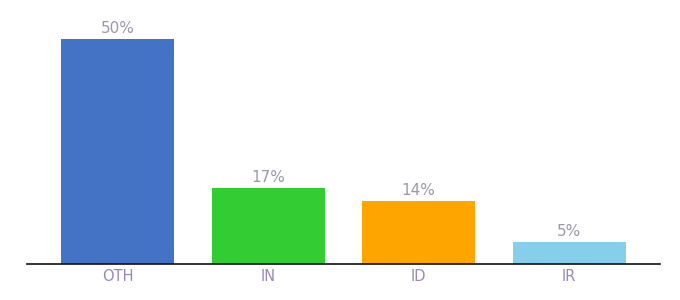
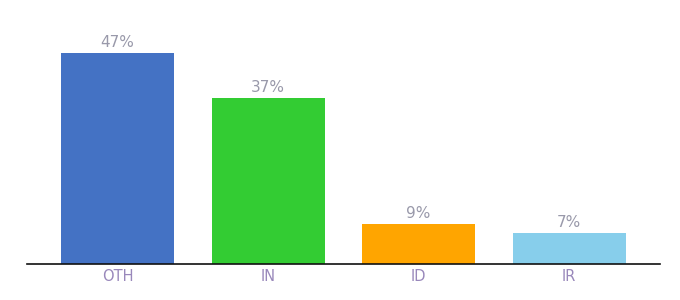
OTH: 50% -> 47%
IN: 17% -> 37%
ID: 14% -> 9%
IR: 5% -> 7%
